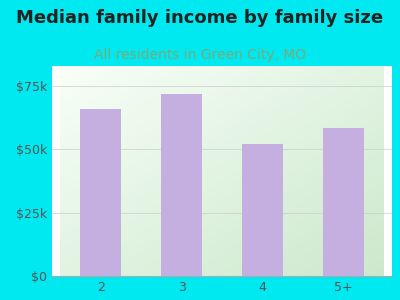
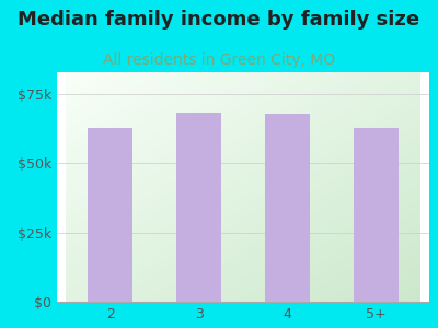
2: $66.0k -> $63.0k
3: $72.0k -> $68.5k
4: $52.0k -> $68.0k
5+: $58.5k -> $63.0k
